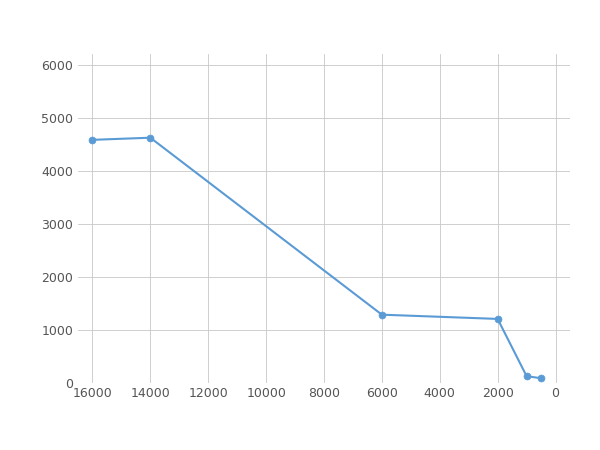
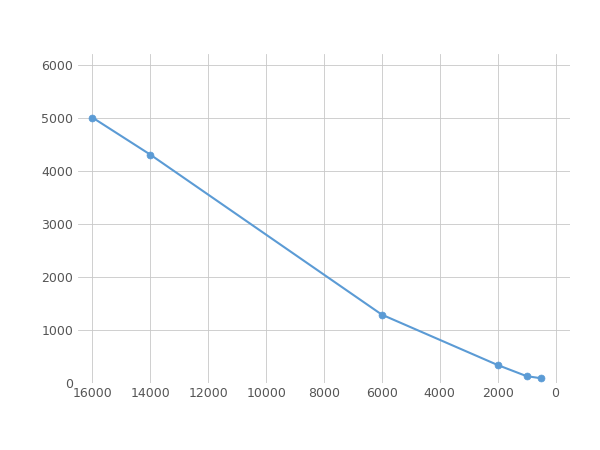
16000: 4580 -> 5000
14000: 4620 -> 4300
2000: 1200 -> 330
